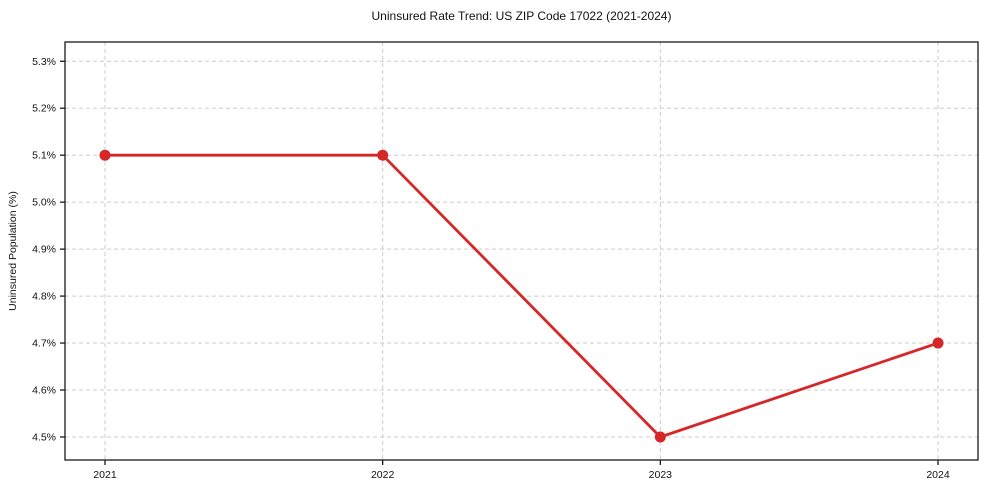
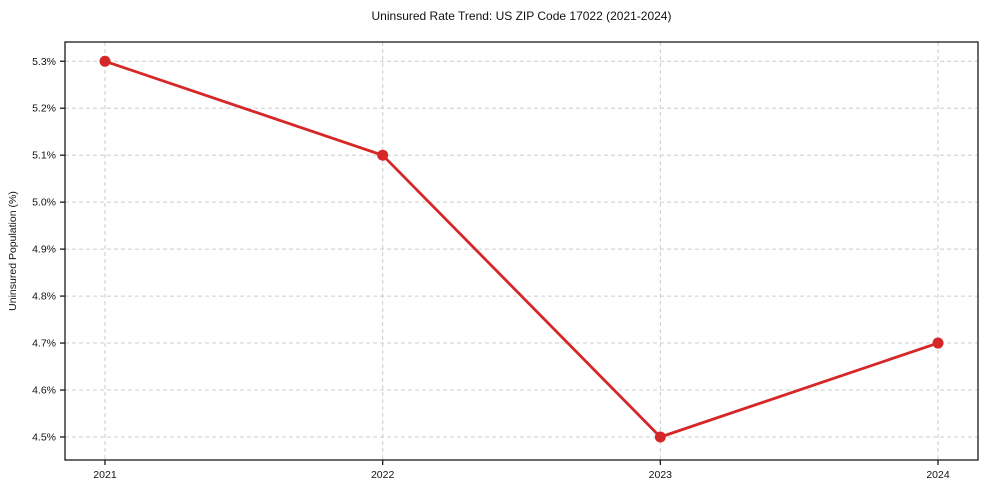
2021: 5.1% -> 5.3%
